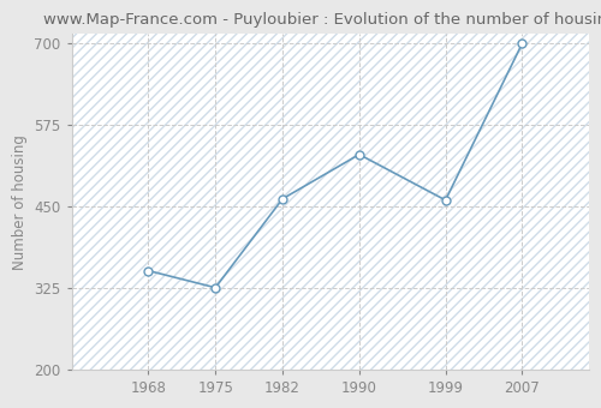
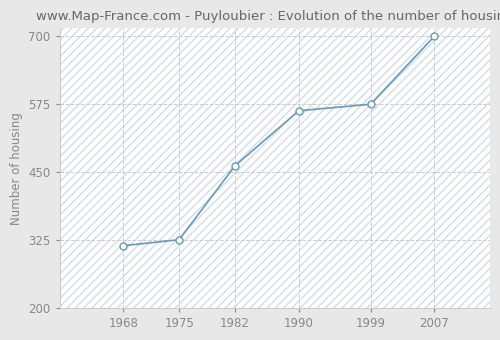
1968: 352 -> 315
1990: 530 -> 563
1999: 460 -> 575
